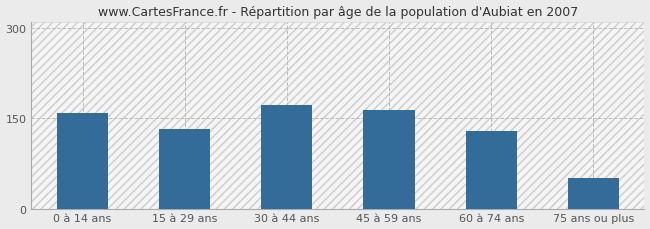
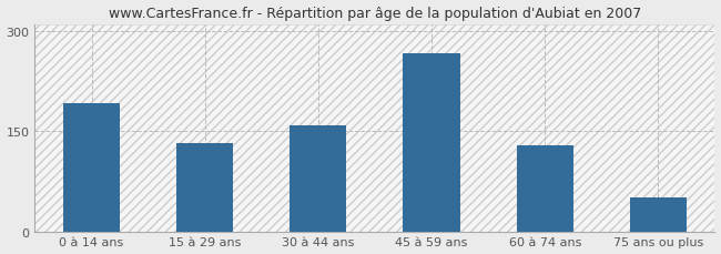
0 à 14 ans: 158 -> 192
30 à 44 ans: 172 -> 158
45 à 59 ans: 163 -> 266
